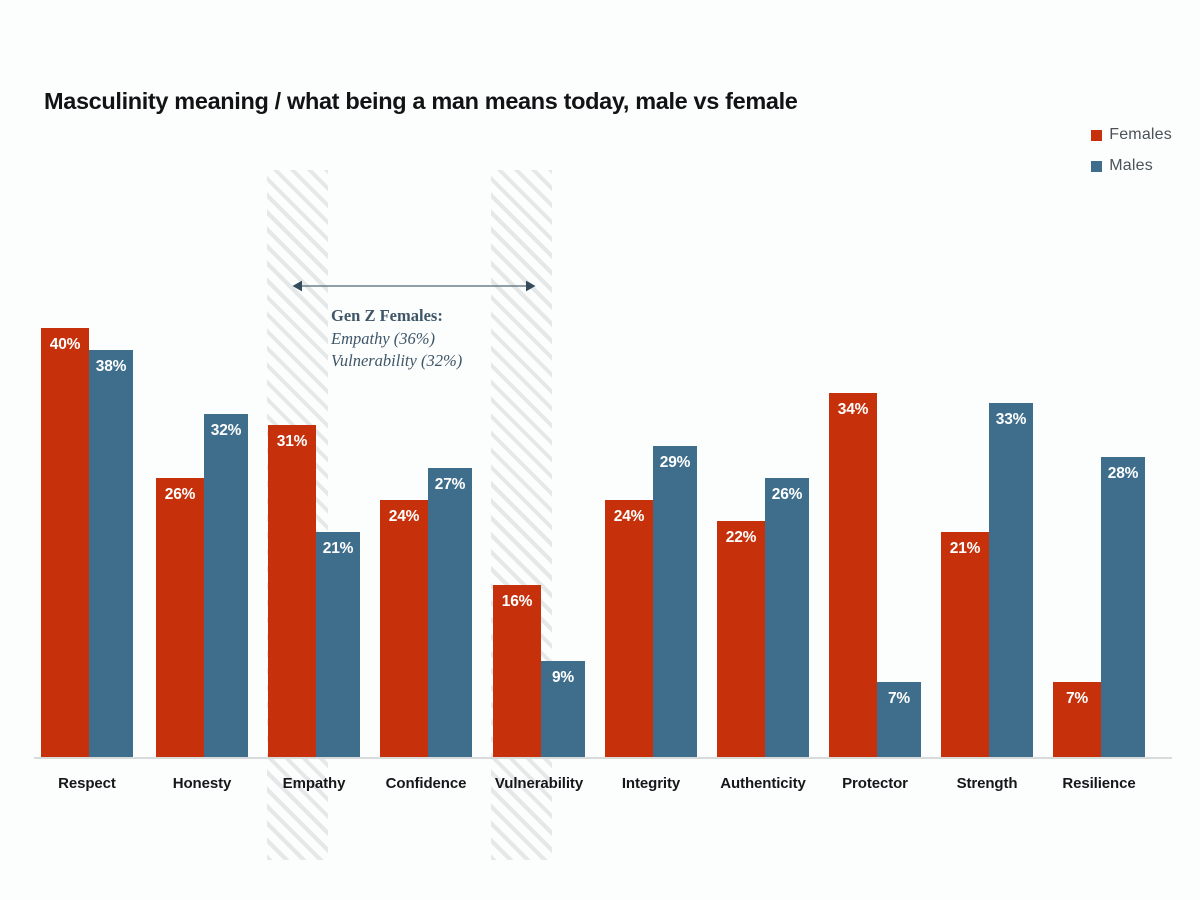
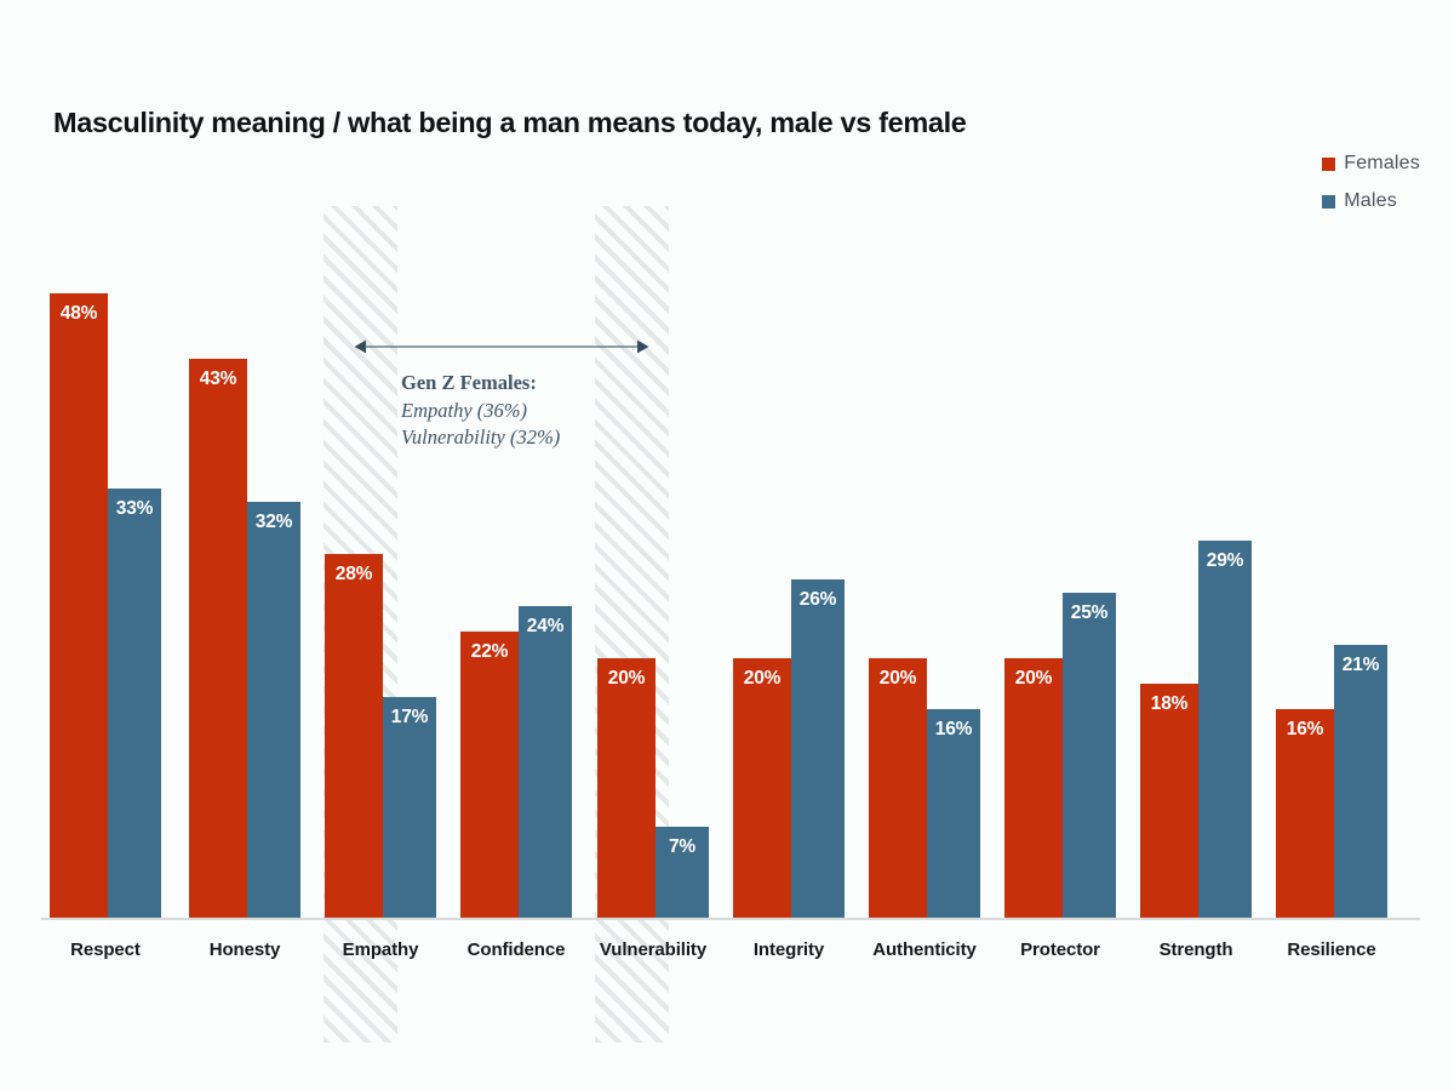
Females/Respect: 40% -> 48%
Males/Respect: 38% -> 33%
Females/Honesty: 26% -> 43%
Females/Empathy: 31% -> 28%
Males/Empathy: 21% -> 17%
Females/Confidence: 24% -> 22%
Males/Confidence: 27% -> 24%
Females/Vulnerability: 16% -> 20%
Males/Vulnerability: 9% -> 7%
Females/Integrity: 24% -> 20%
Males/Integrity: 29% -> 26%
Females/Authenticity: 22% -> 20%
Males/Authenticity: 26% -> 16%
Females/Protector: 34% -> 20%
Males/Protector: 7% -> 25%
Females/Strength: 21% -> 18%
Males/Strength: 33% -> 29%
Females/Resilience: 7% -> 16%
Males/Resilience: 28% -> 21%
